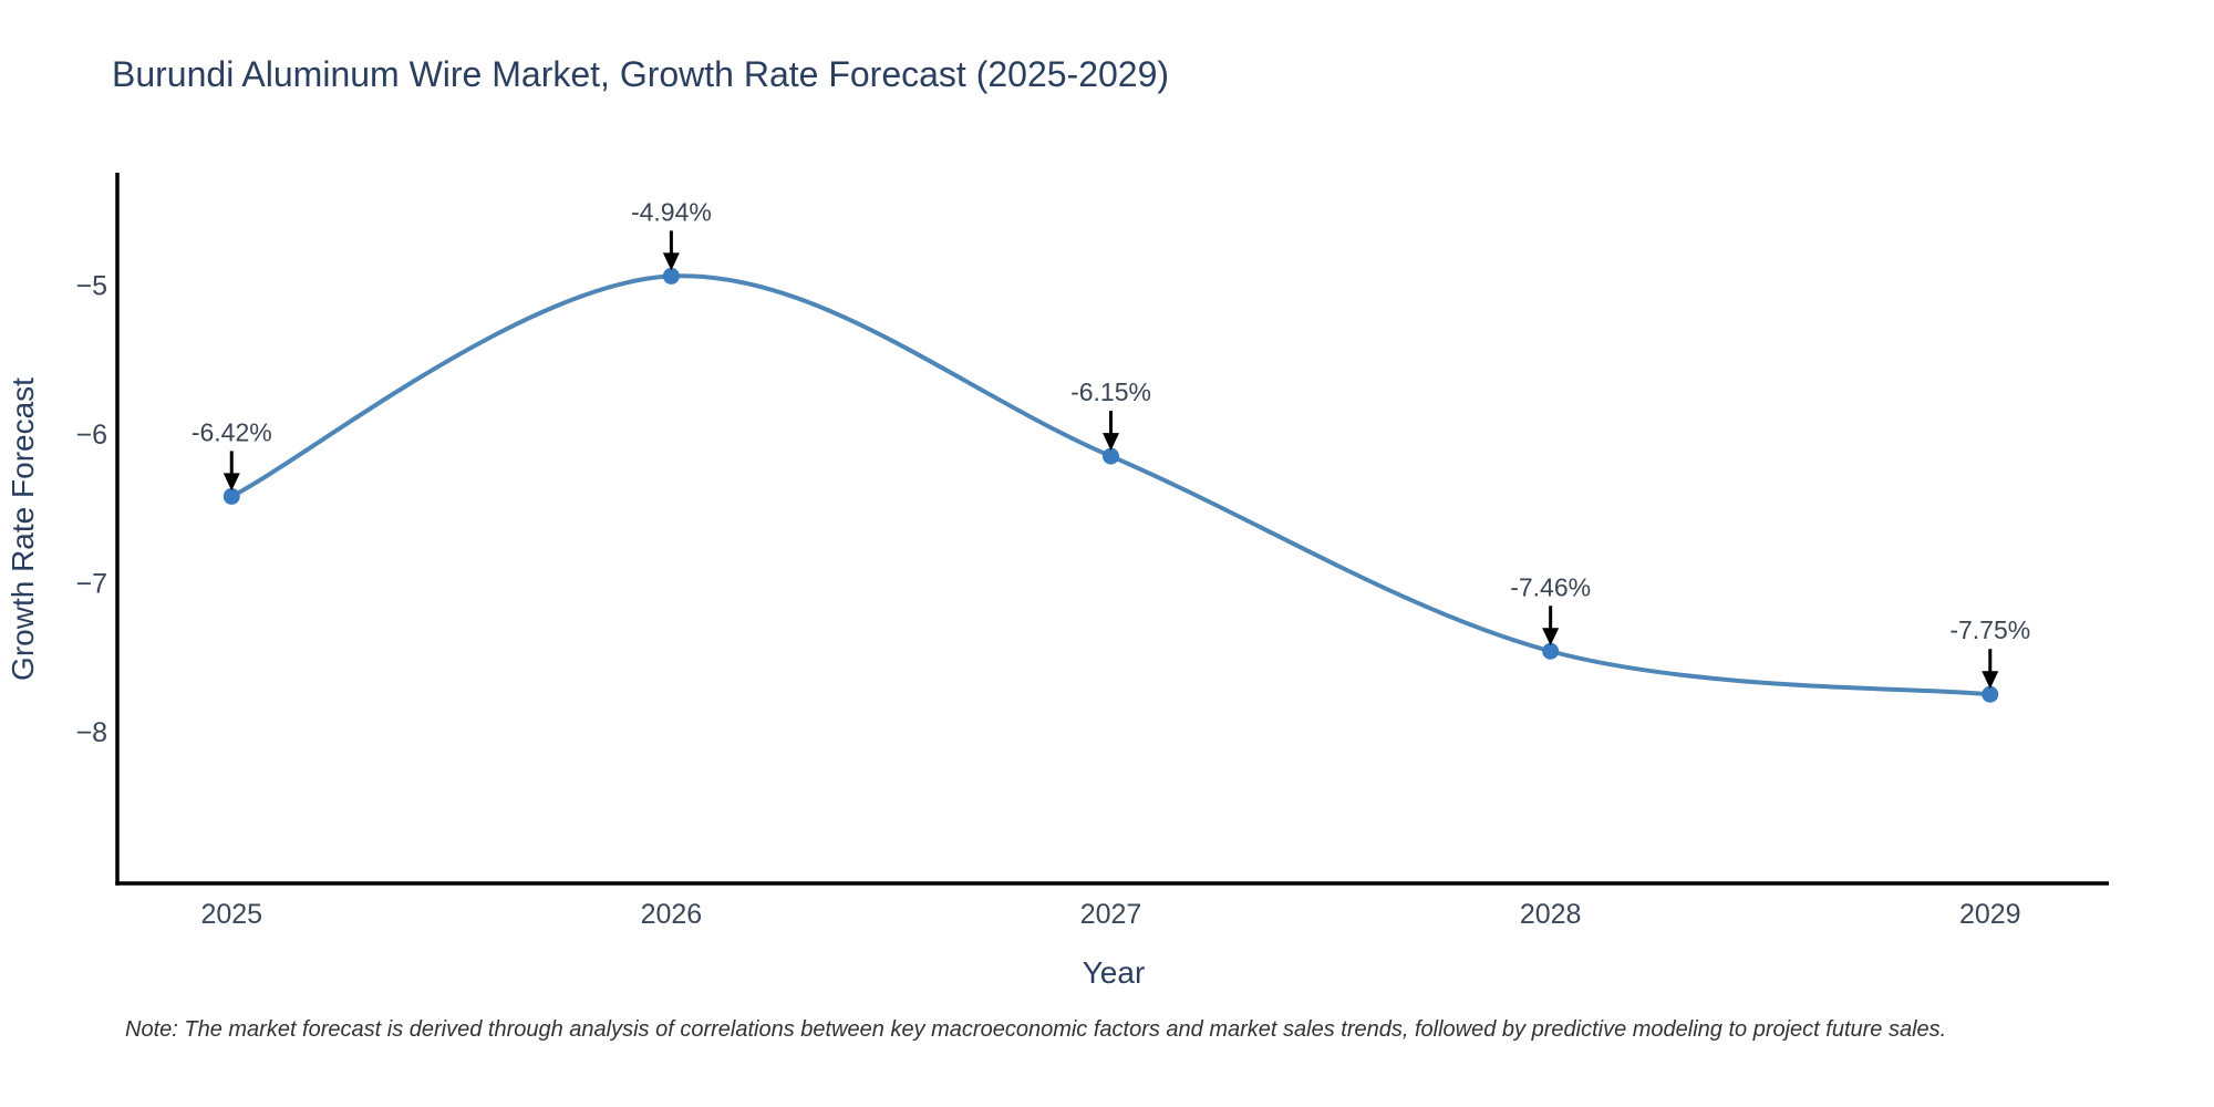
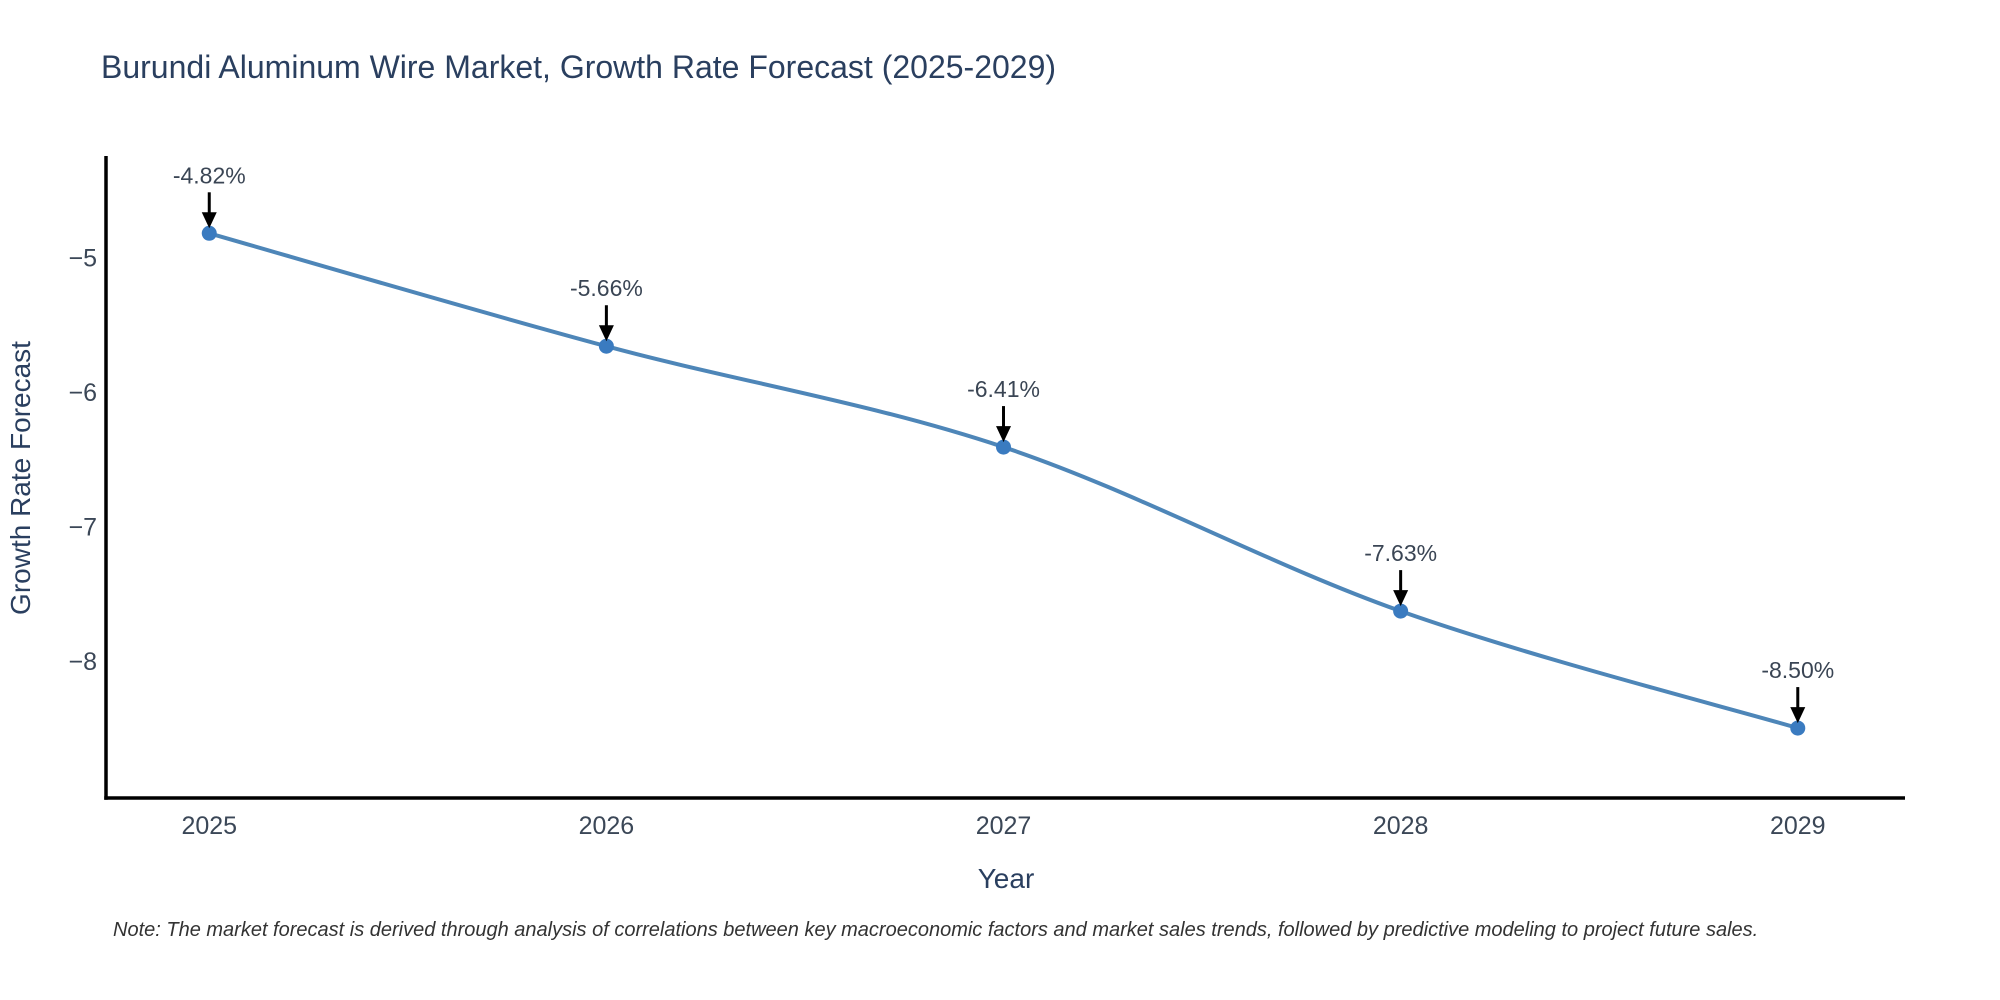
2025: -6.42% -> -4.82%
2026: -4.94% -> -5.66%
2027: -6.15% -> -6.41%
2028: -7.46% -> -7.63%
2029: -7.75% -> -8.50%
